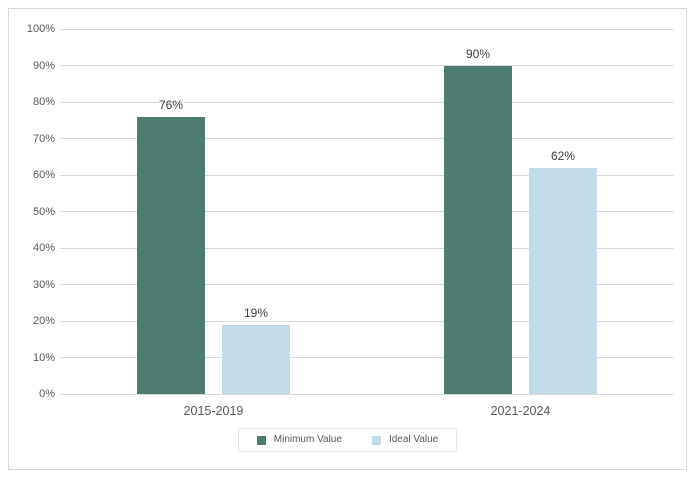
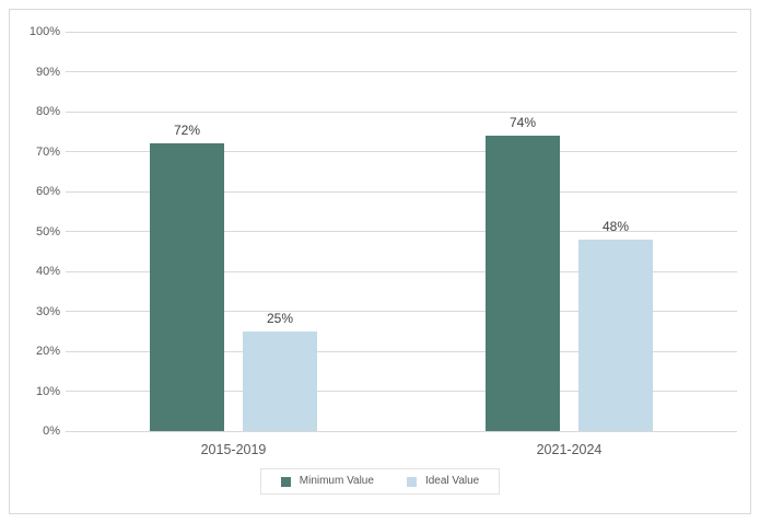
Minimum Value/2015-2019: 76% -> 72%
Ideal Value/2015-2019: 19% -> 25%
Minimum Value/2021-2024: 90% -> 74%
Ideal Value/2021-2024: 62% -> 48%
